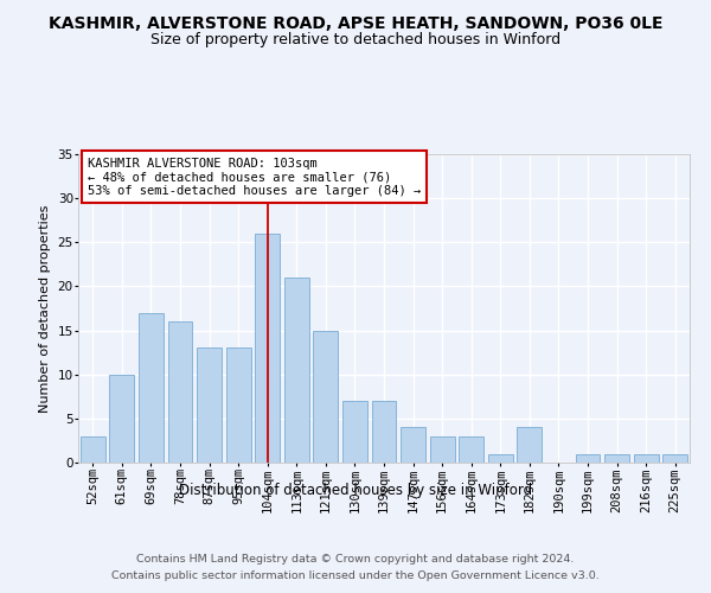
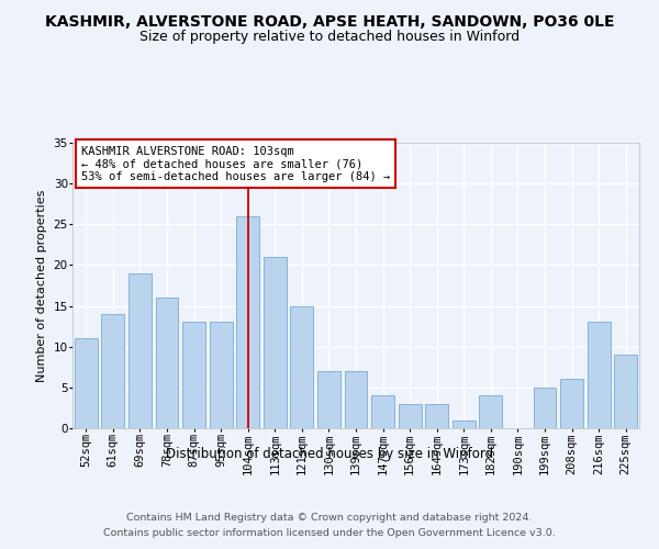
52sqm: 3 -> 11
61sqm: 10 -> 14
69sqm: 17 -> 19
199sqm: 1 -> 5
208sqm: 1 -> 6
216sqm: 1 -> 13
225sqm: 1 -> 9
